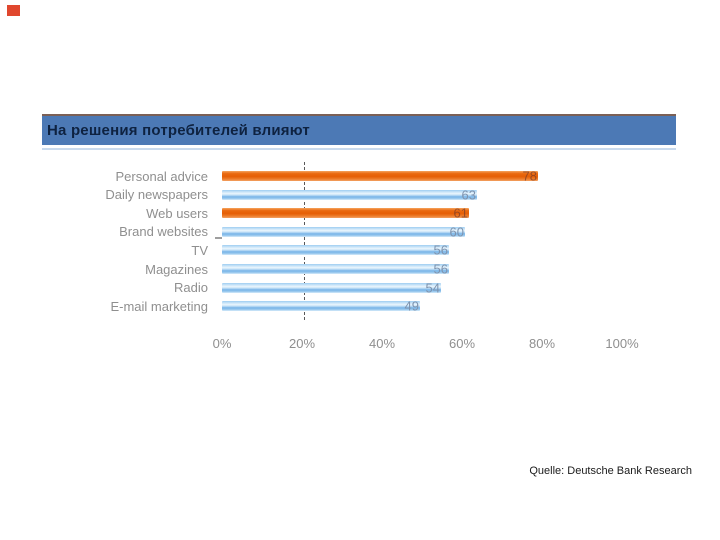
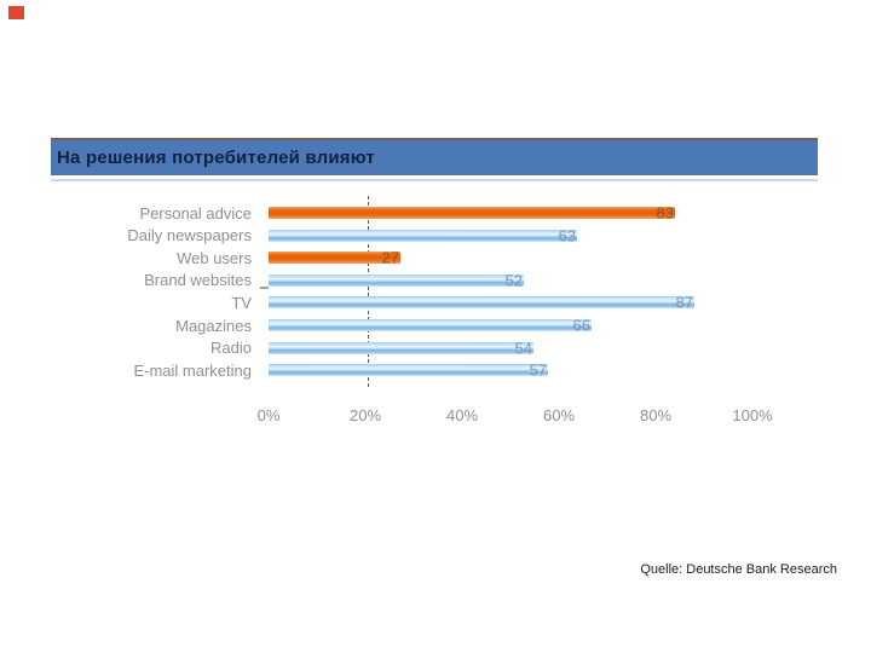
Personal advice: 78 -> 83
Web users: 61 -> 27
Brand websites: 60 -> 52
TV: 56 -> 87
Magazines: 56 -> 66
E-mail marketing: 49 -> 57
